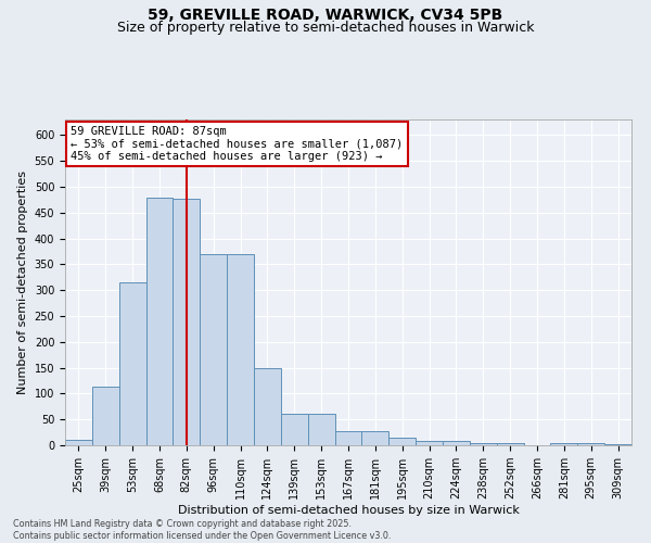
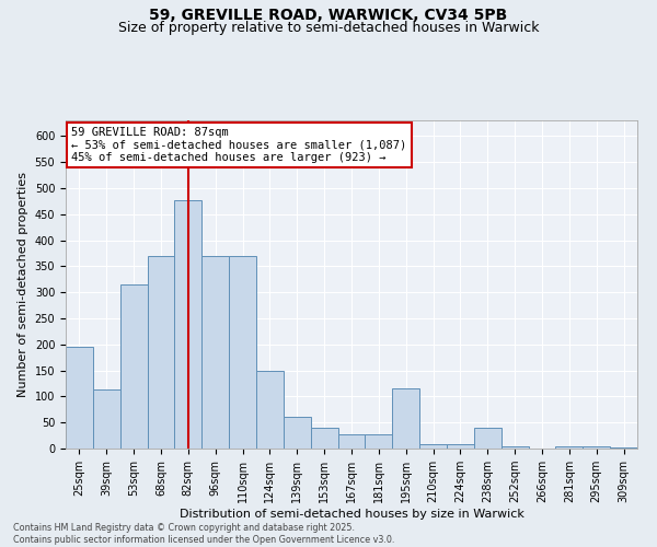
25sqm: 10 -> 195
68sqm: 478 -> 370
153sqm: 60 -> 40
195sqm: 14 -> 115
238sqm: 5 -> 40
